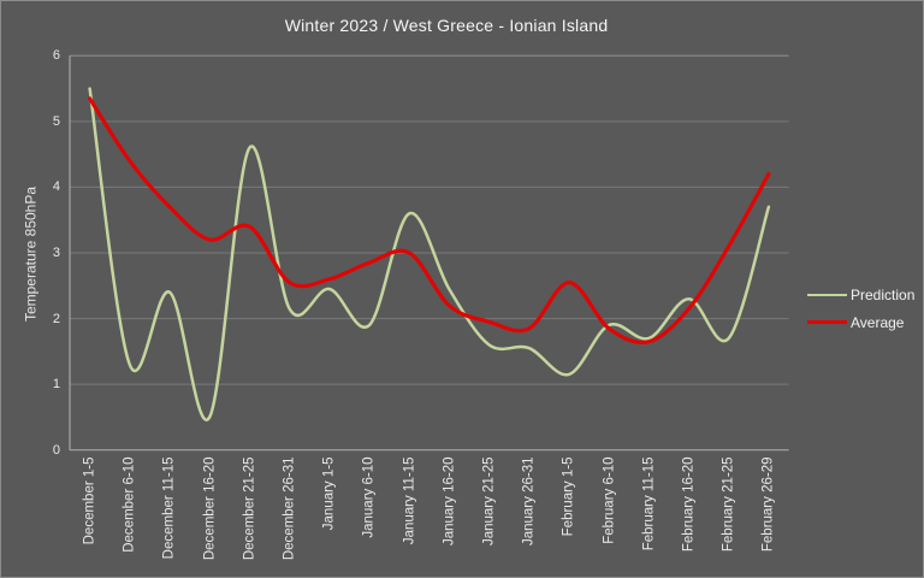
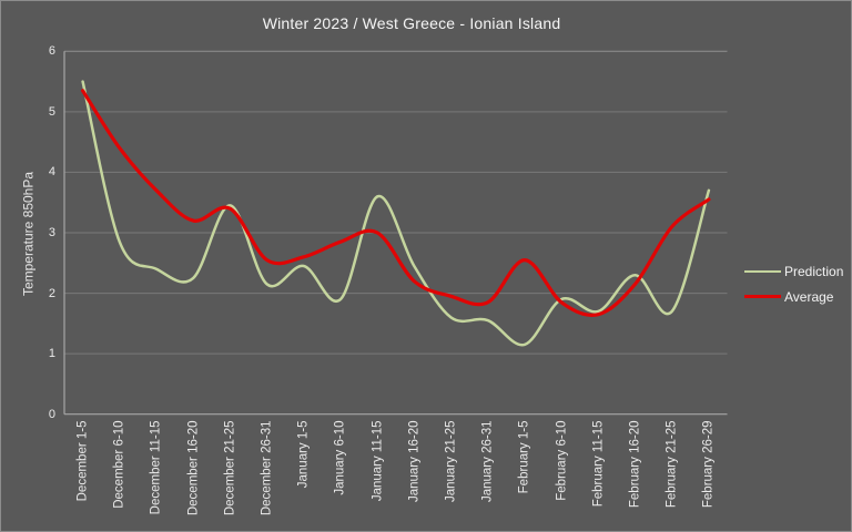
Prediction/December 6-10: 1.3 -> 2.9
Prediction/December 16-20: 0.5 -> 2.2
Prediction/December 21-25: 4.6 -> 3.5
Average/February 26-29: 4.2 -> 3.5
